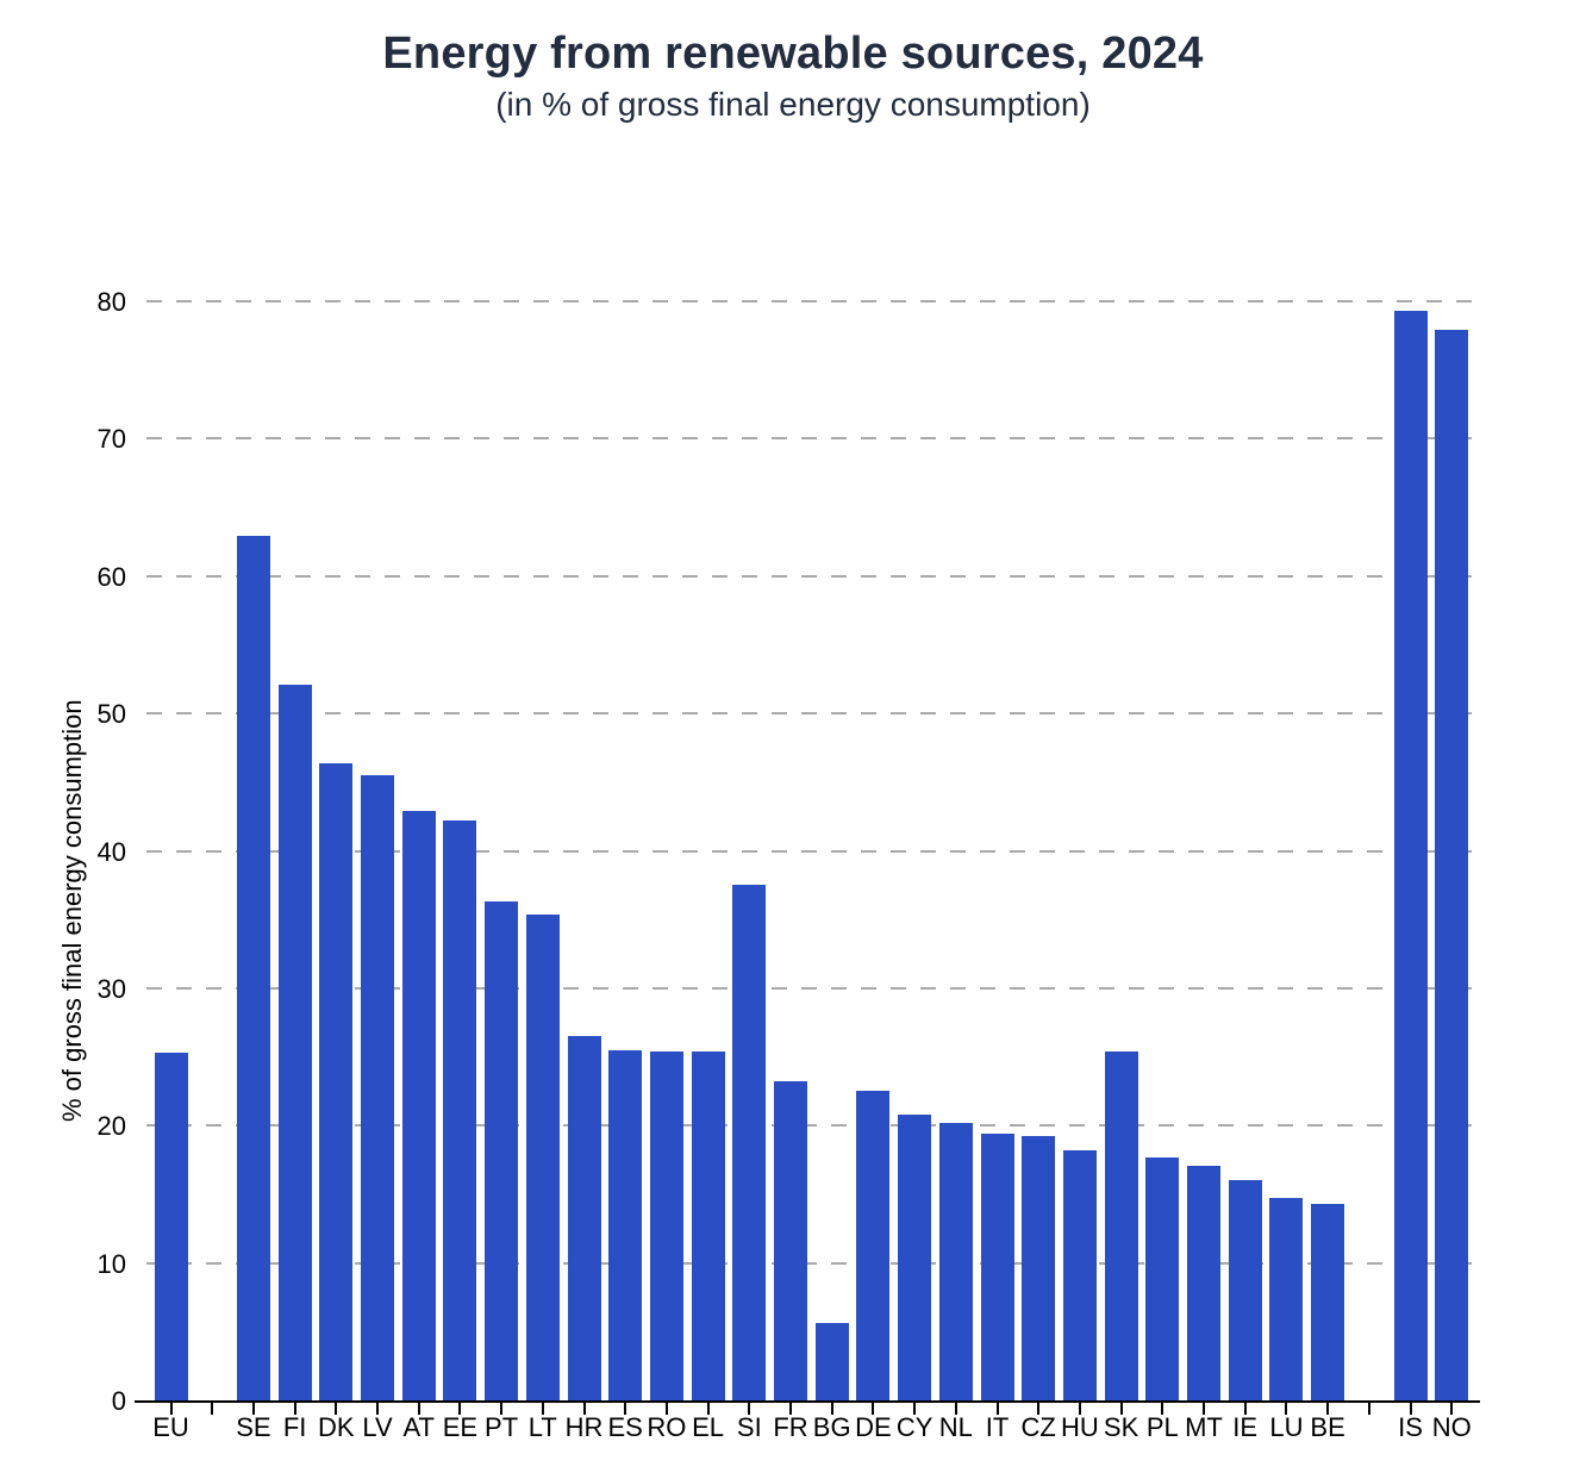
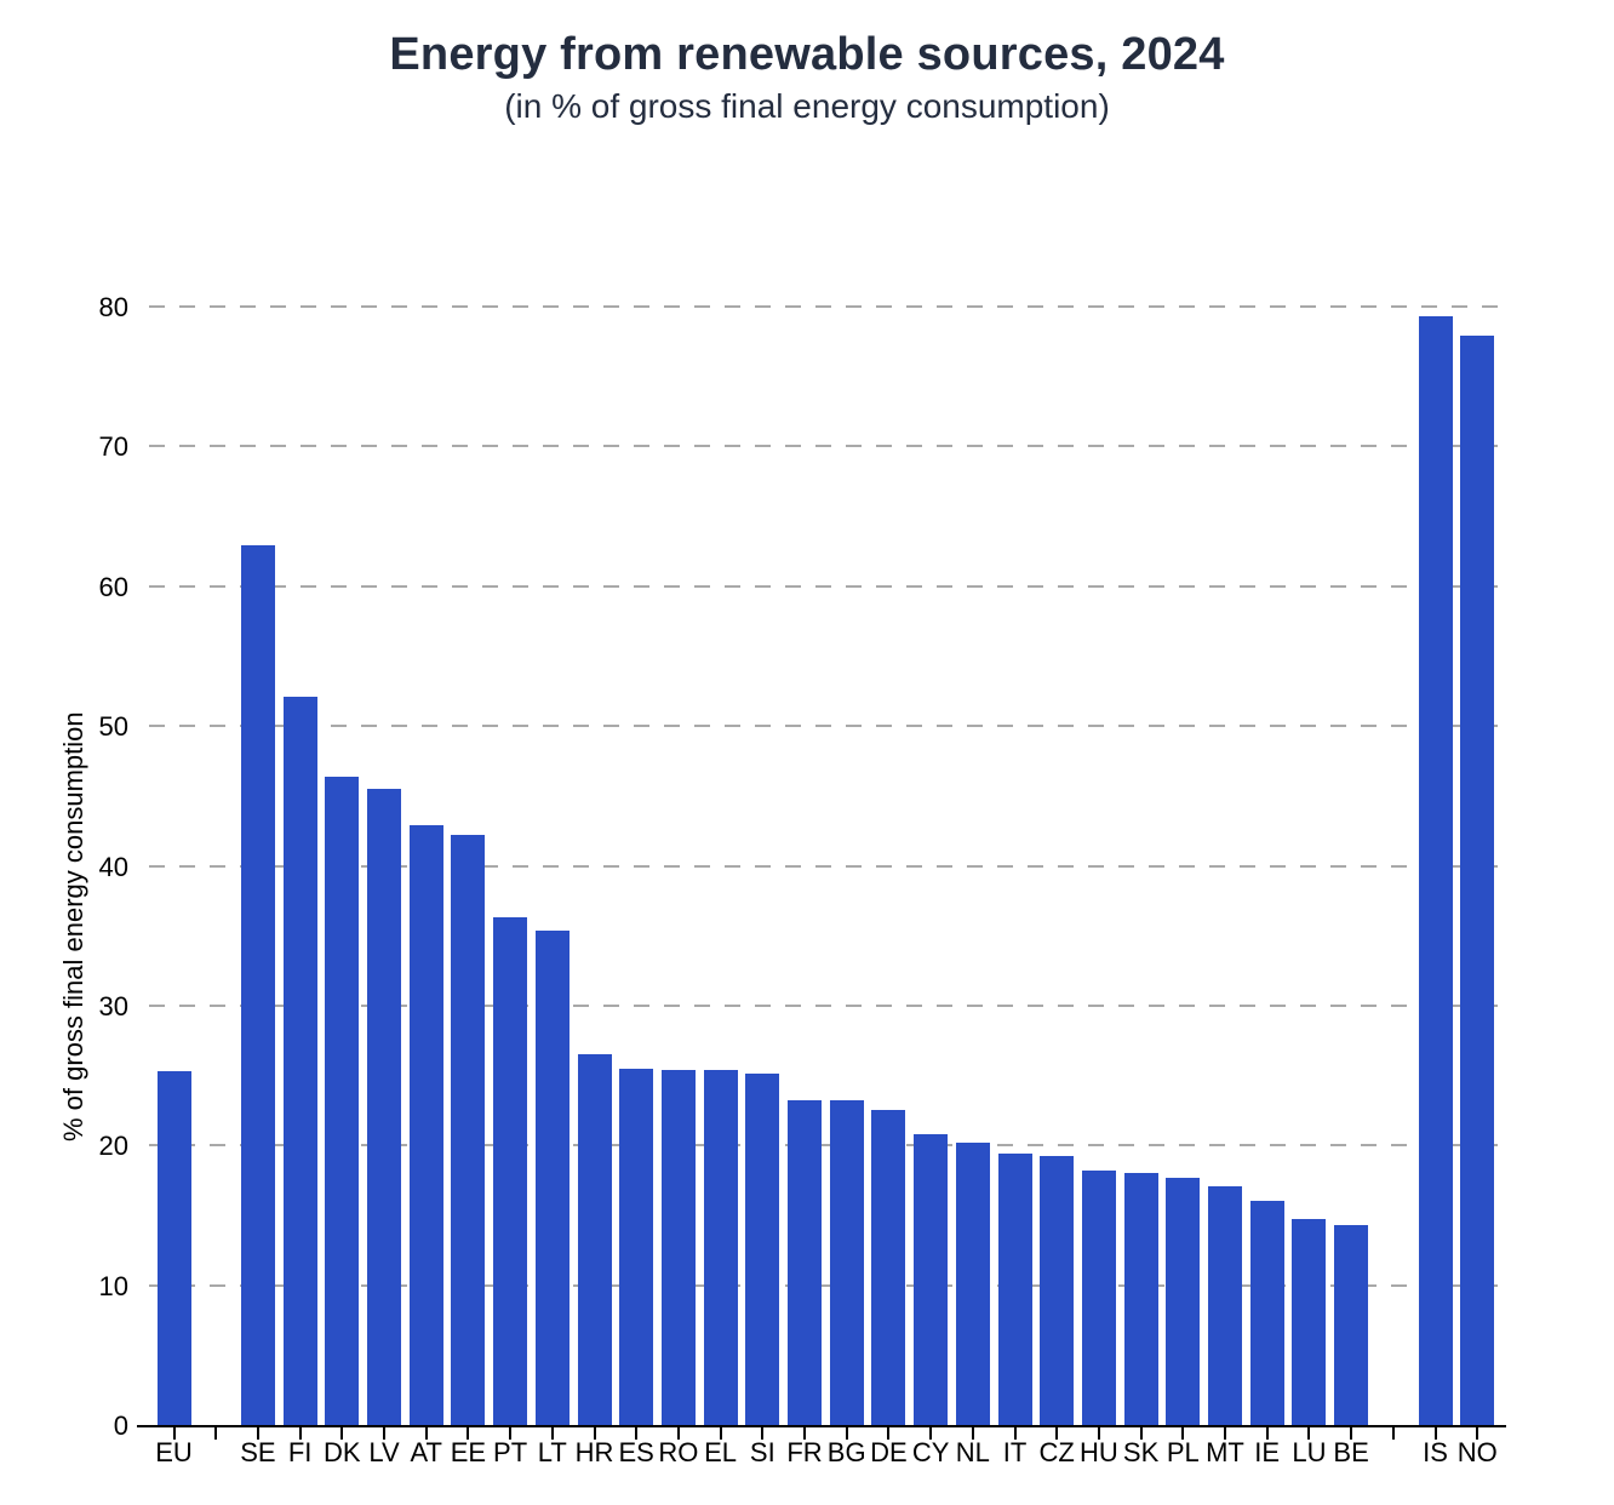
SI: 37.5 -> 25.1
BG: 5.6 -> 23.2
SK: 25.4 -> 18.0
